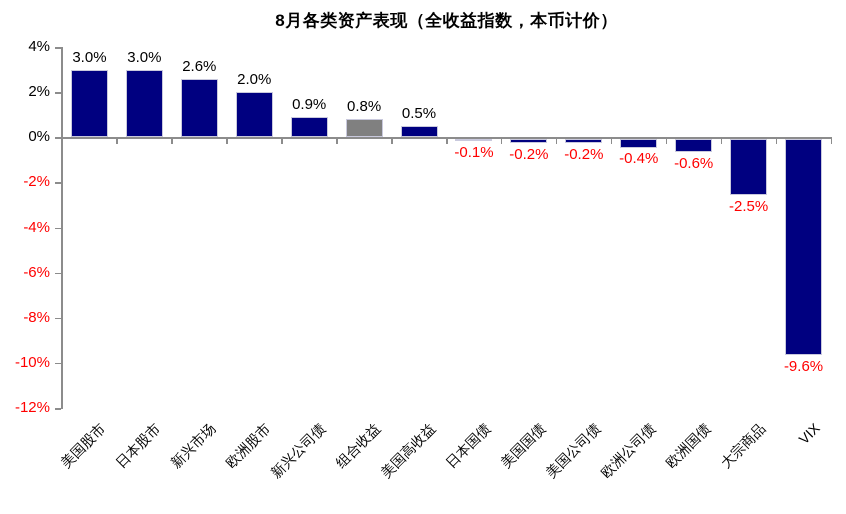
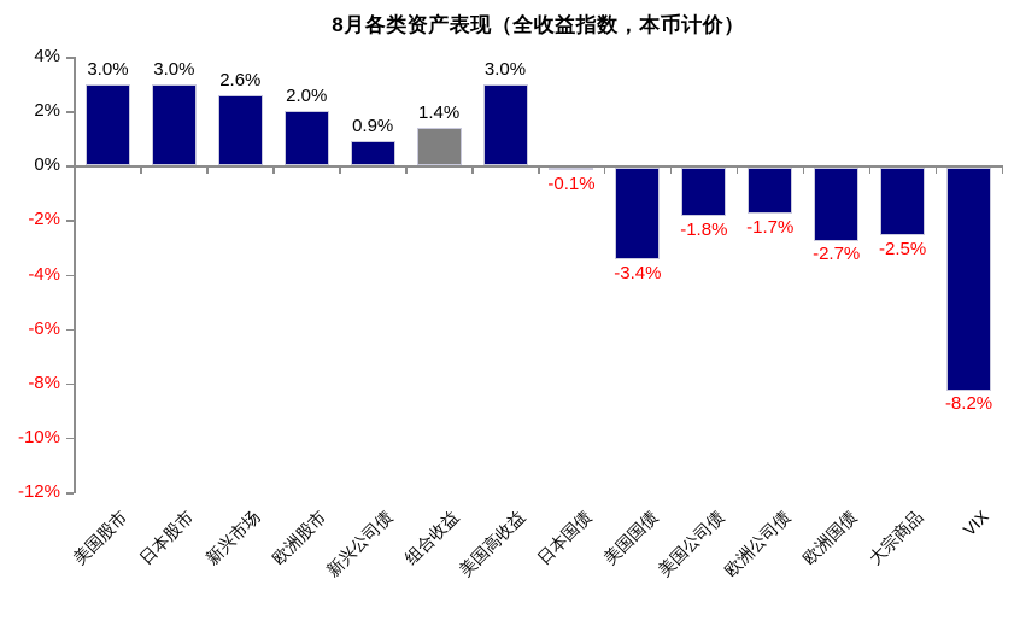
组合收益: 0.8% -> 1.4%
美国高收益: 0.5% -> 3.0%
美国国债: -0.2% -> -3.4%
美国公司债: -0.2% -> -1.8%
欧洲公司债: -0.4% -> -1.7%
欧洲国债: -0.6% -> -2.7%
VIX: -9.6% -> -8.2%
